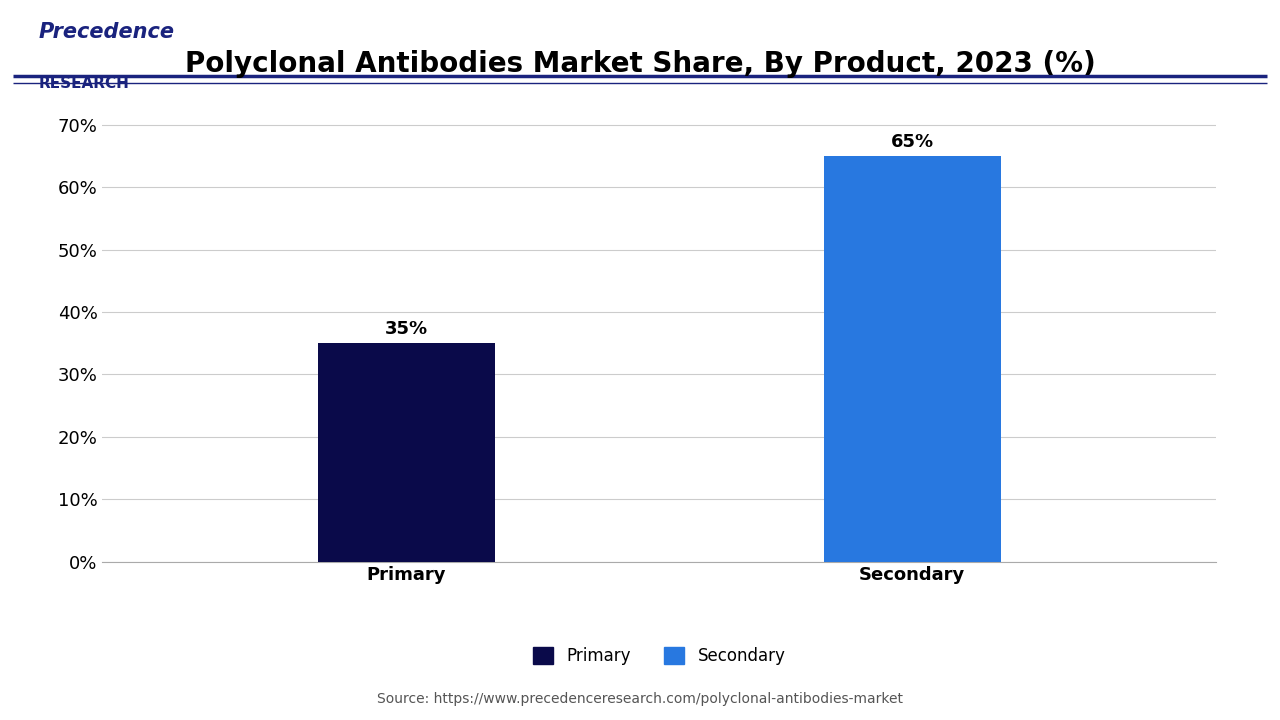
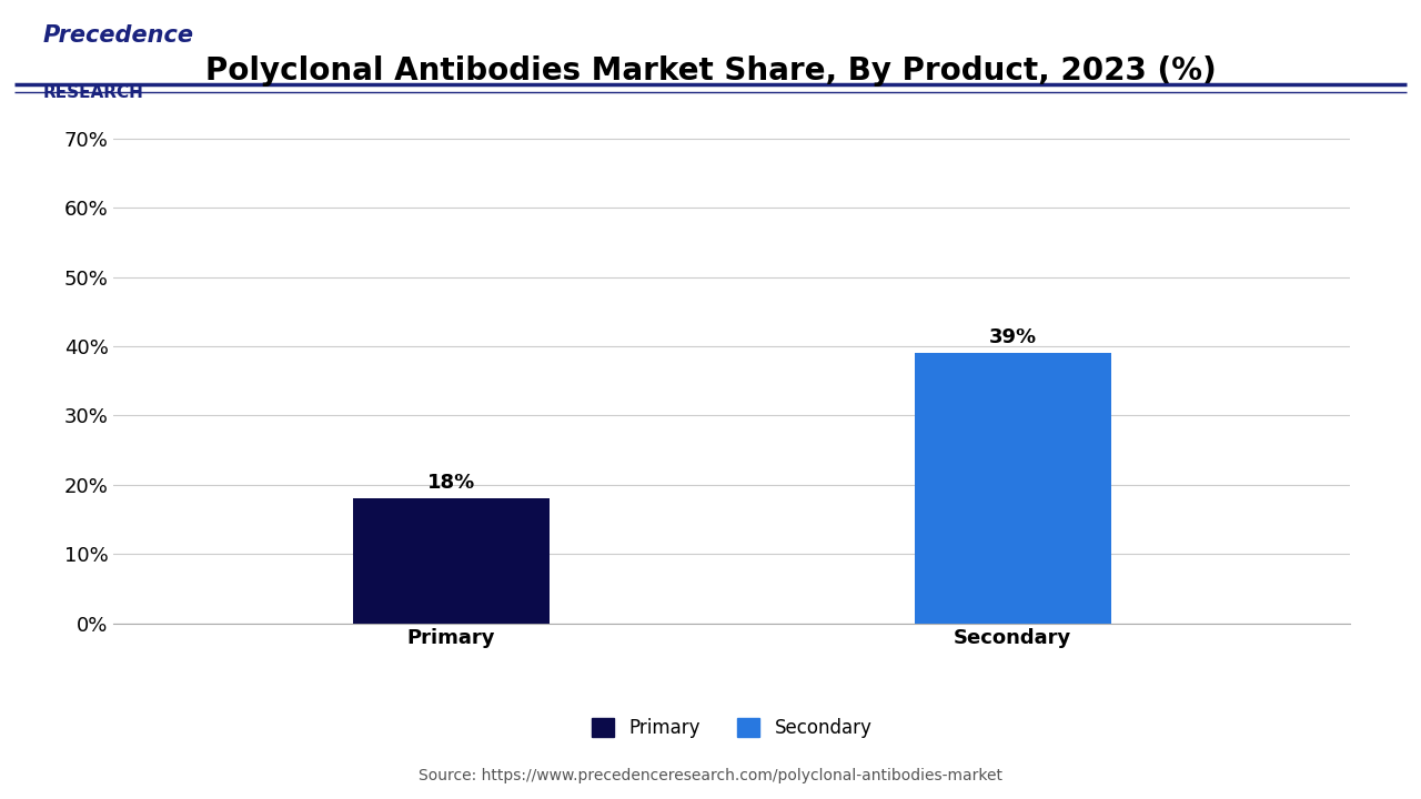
Primary: 35% -> 18%
Secondary: 65% -> 39%
